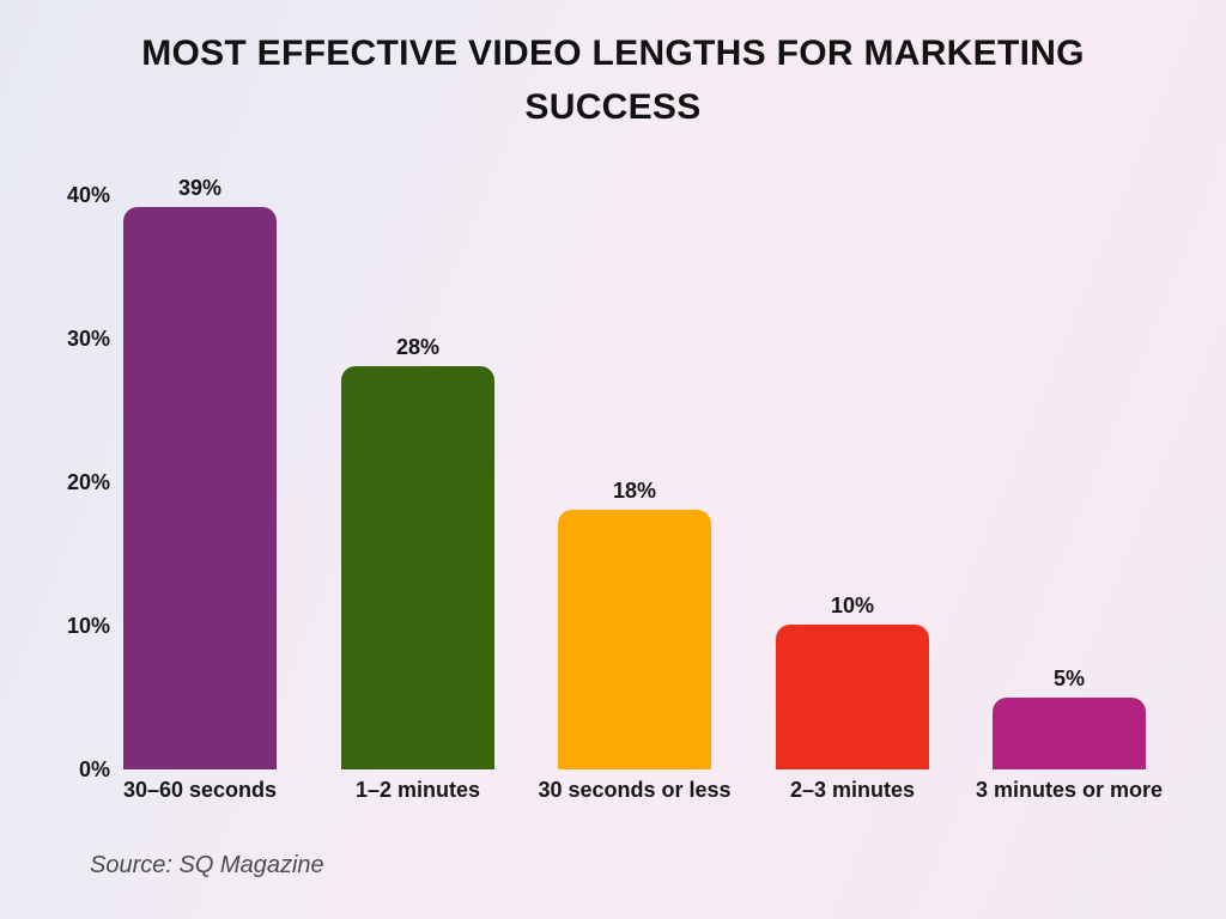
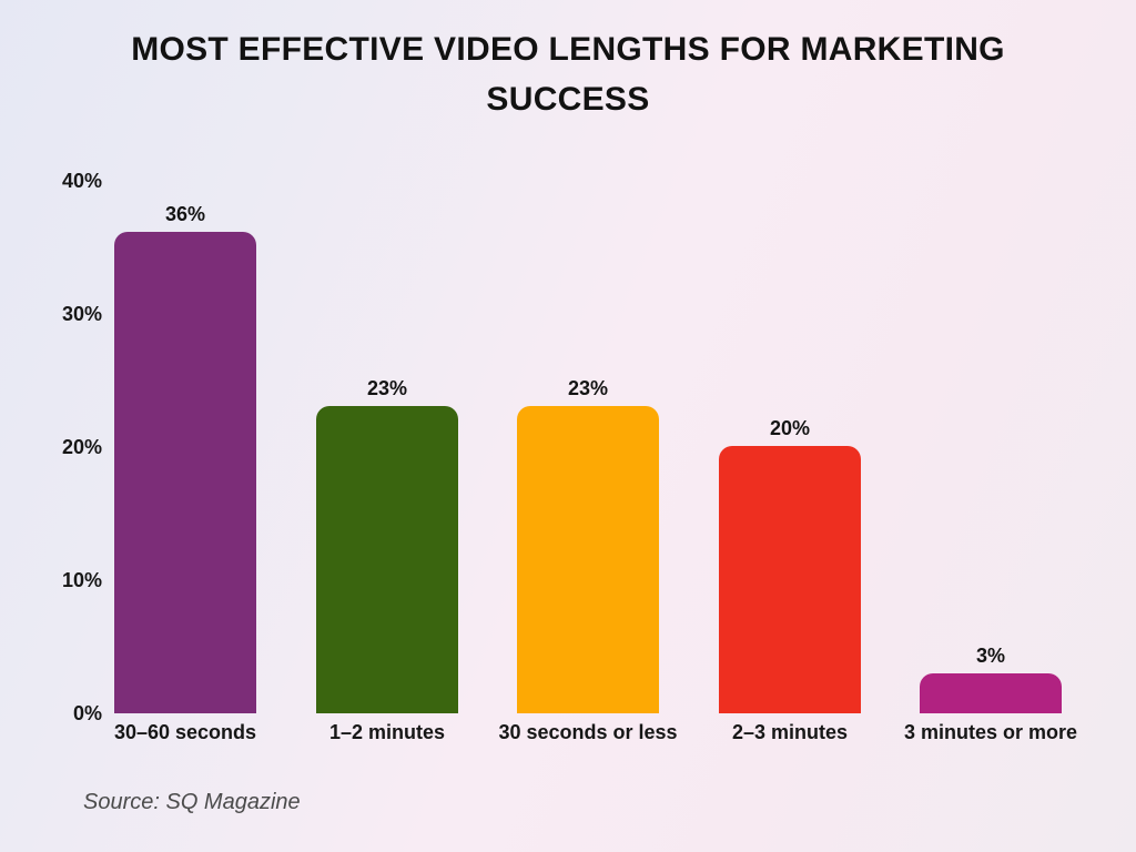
30–60 seconds: 39% -> 36%
1–2 minutes: 28% -> 23%
30 seconds or less: 18% -> 23%
2–3 minutes: 10% -> 20%
3 minutes or more: 5% -> 3%
